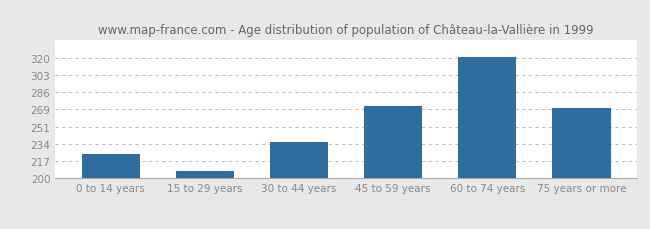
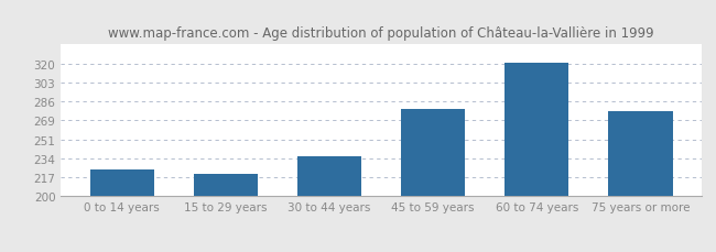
15 to 29 years: 207 -> 220
45 to 59 years: 272 -> 279
75 years or more: 270 -> 277
